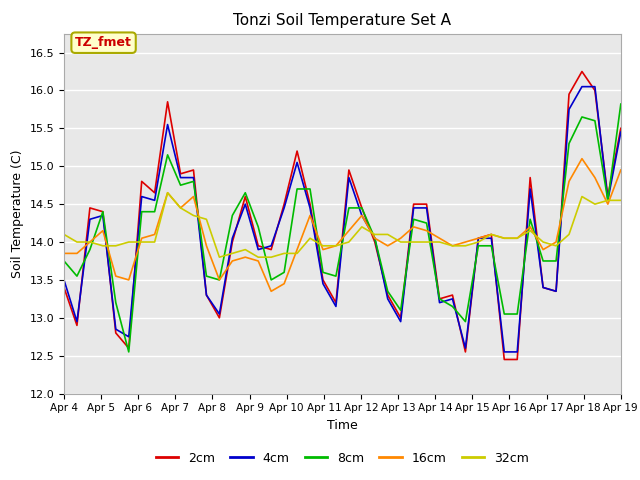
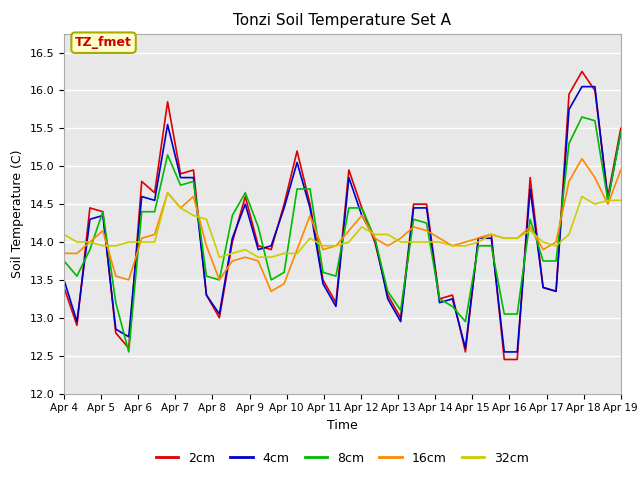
8cm/Apr 19: 15.82 -> 15.45
